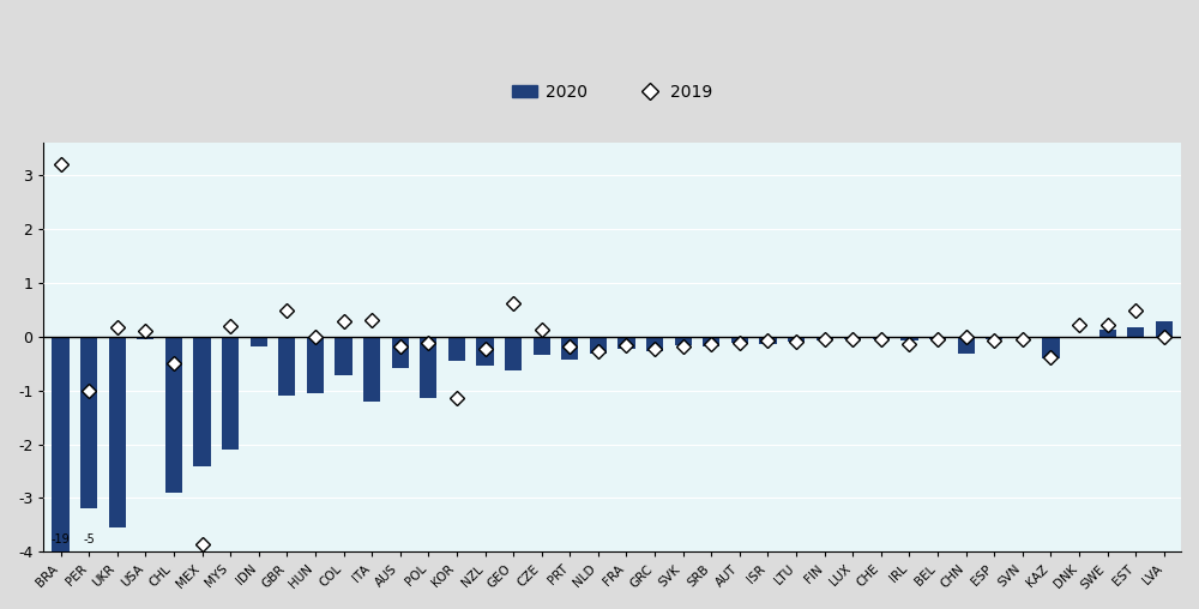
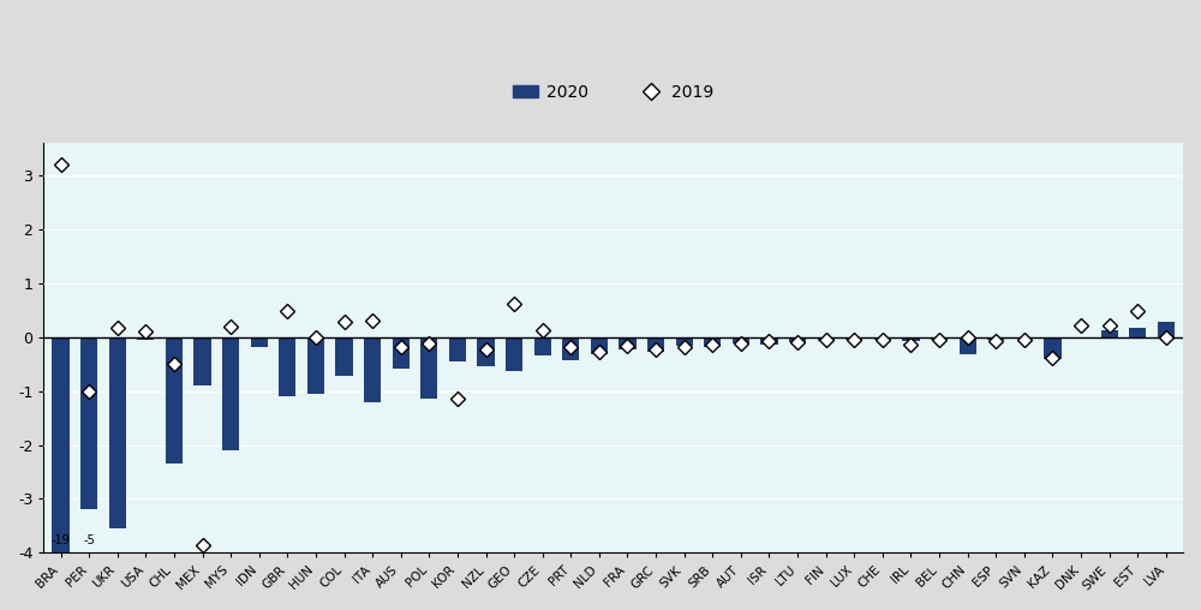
CHL: -2.90 -> -2.35
MEX: -2.40 -> -0.90
